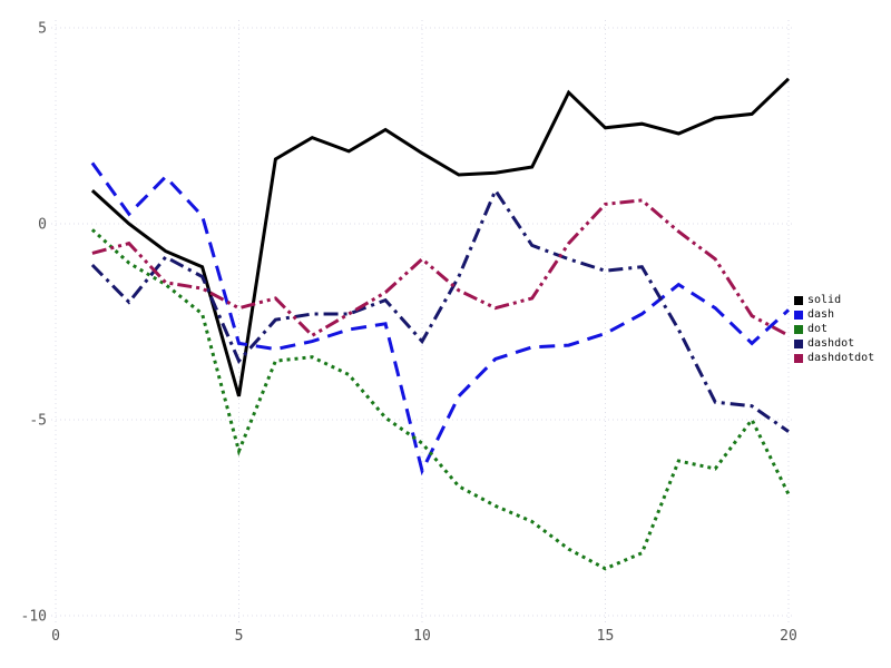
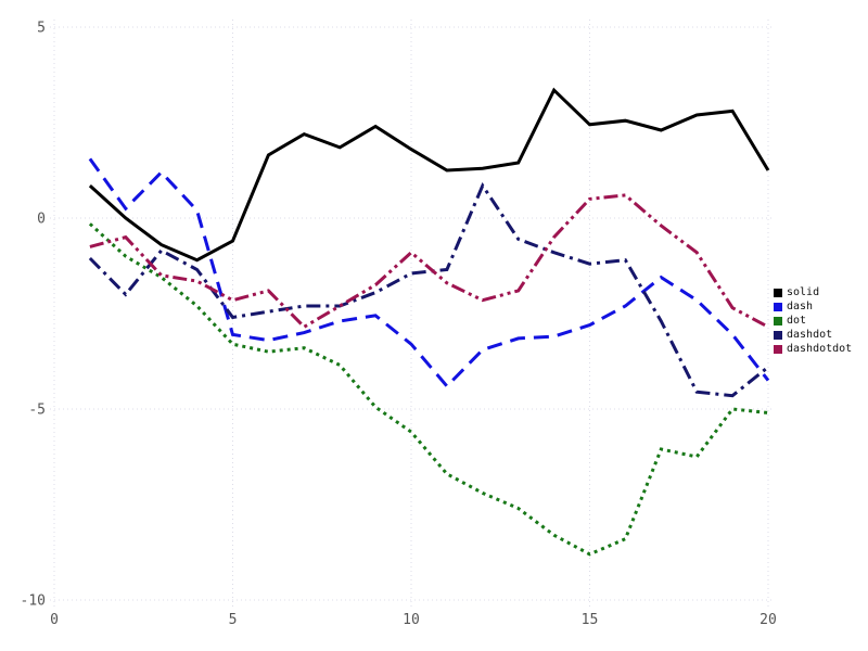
solid/5: -4.4 -> -0.6
dot/5: -5.8 -> -3.3
dashdot/5: -3.5 -> -2.6
dash/10: -6.3 -> -3.3
dashdot/10: -3.0 -> -1.4
solid/20: 3.7 -> 1.2
dash/20: -2.2 -> -4.2
dot/20: -6.9 -> -5.1
dashdot/20: -5.3 -> -3.9
